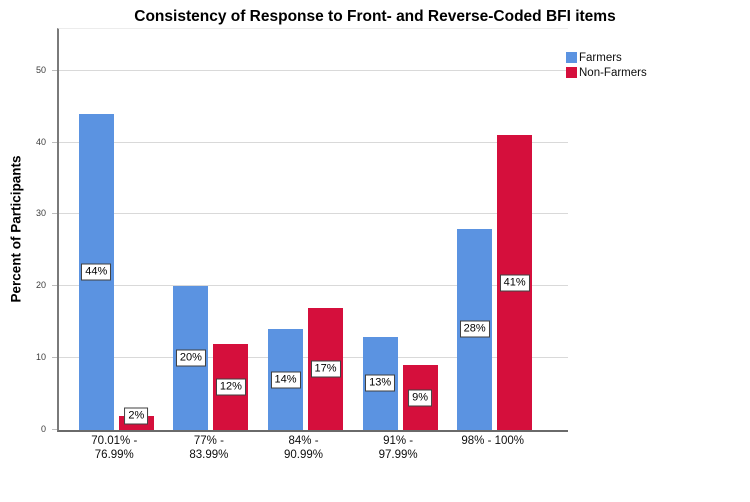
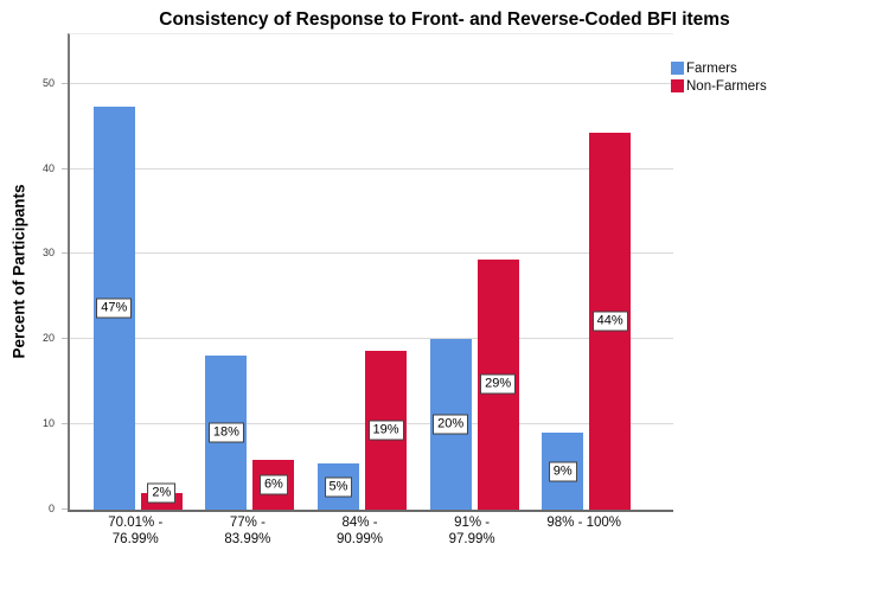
Farmers/70.01% - 76.99%: 44% -> 47%
Farmers/77% - 83.99%: 20% -> 18%
Non-Farmers/77% - 83.99%: 12% -> 6%
Farmers/84% - 90.99%: 14% -> 5%
Non-Farmers/84% - 90.99%: 17% -> 19%
Farmers/91% - 97.99%: 13% -> 20%
Non-Farmers/91% - 97.99%: 9% -> 29%
Farmers/98% - 100%: 28% -> 9%
Non-Farmers/98% - 100%: 41% -> 44%
